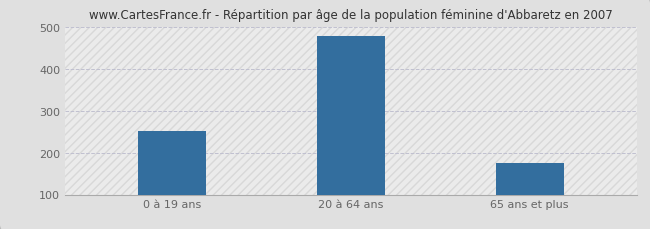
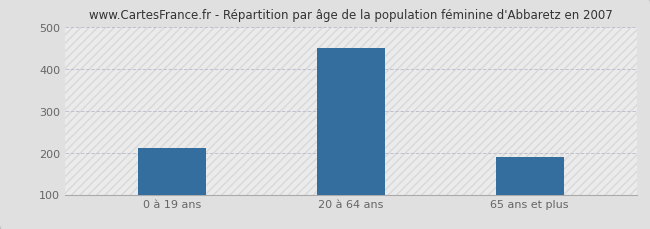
0 à 19 ans: 252 -> 210
20 à 64 ans: 477 -> 450
65 ans et plus: 176 -> 190
